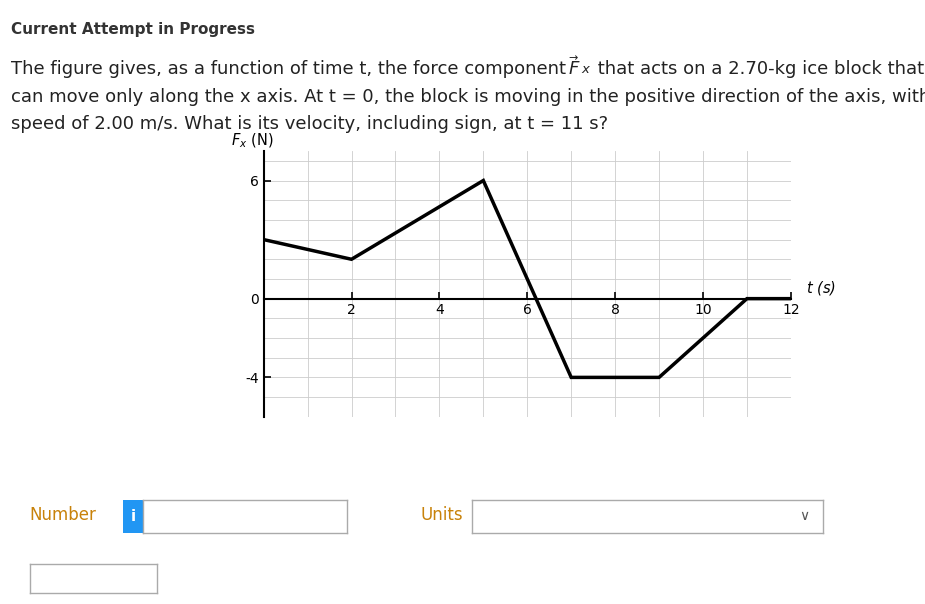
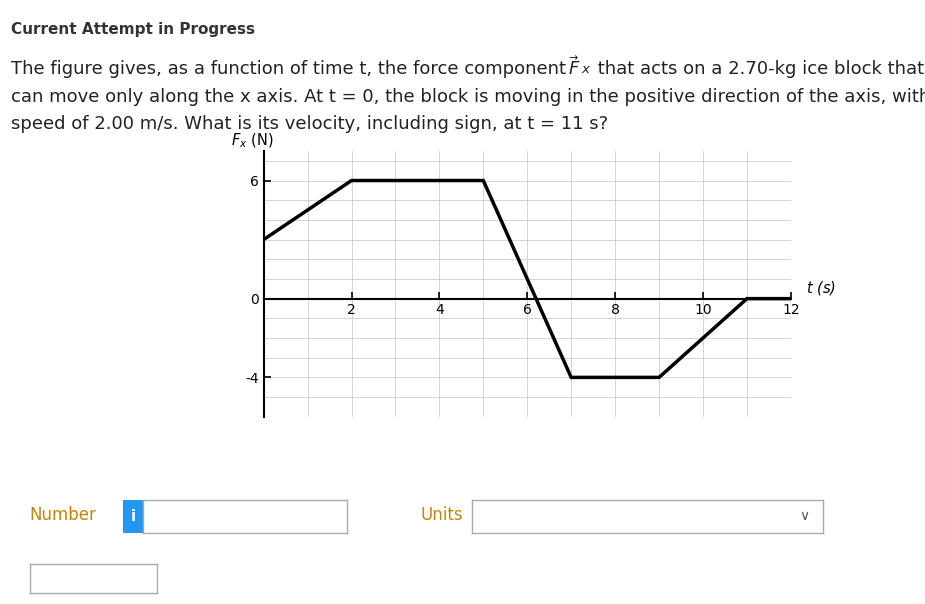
2: 2 -> 6
